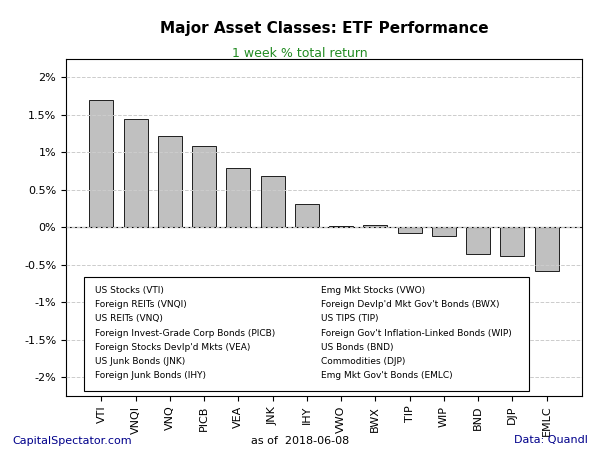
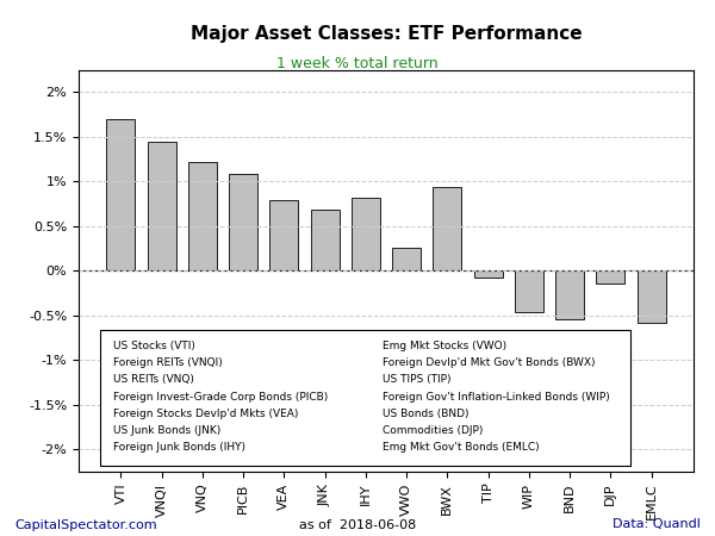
IHY: 0.31% -> 0.82%
VWO: 0.02% -> 0.26%
BWX: 0.03% -> 0.94%
WIP: -0.12% -> -0.46%
BND: -0.35% -> -0.54%
DJP: -0.38% -> -0.14%
